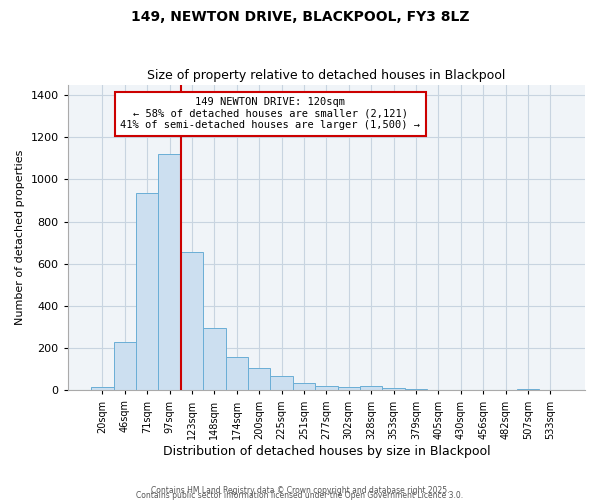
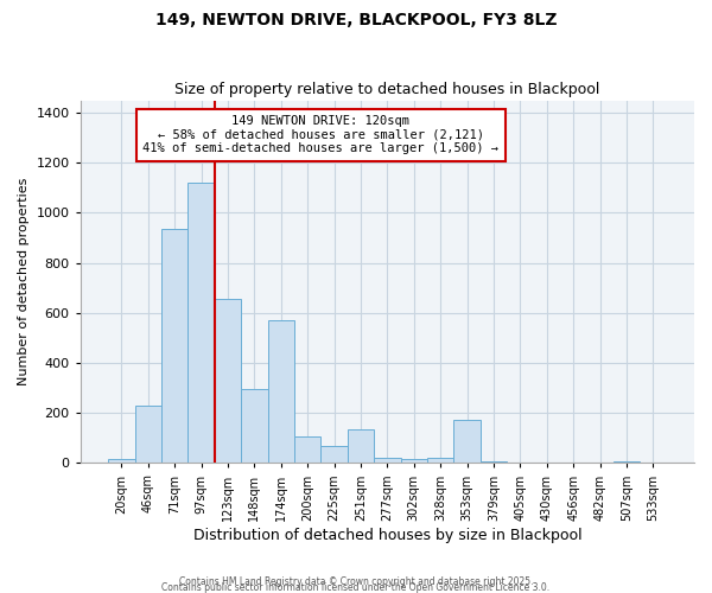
174sqm: 160 -> 570
251sqm: 35 -> 135
353sqm: 12 -> 175
